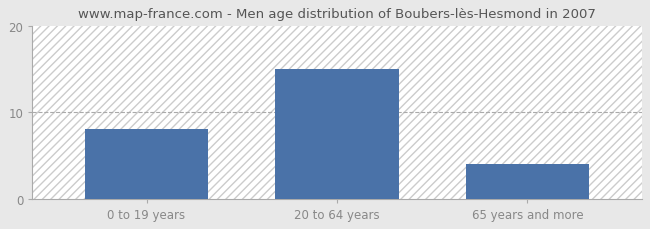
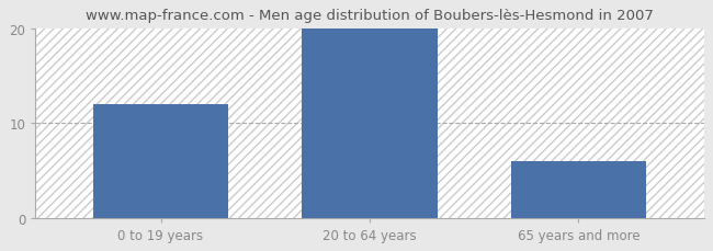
0 to 19 years: 8 -> 12
20 to 64 years: 15 -> 20
65 years and more: 4 -> 6
